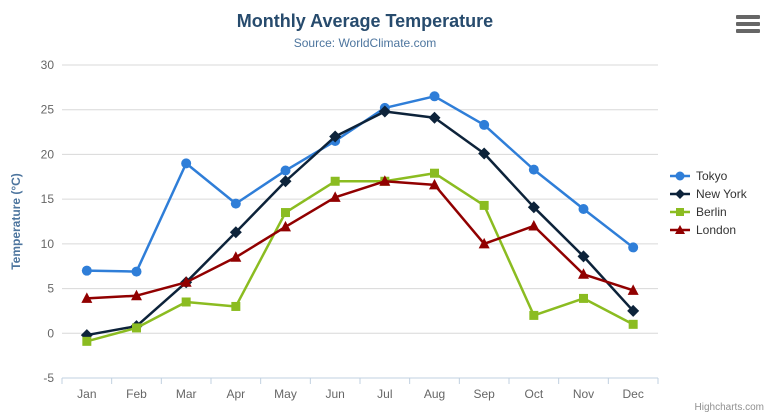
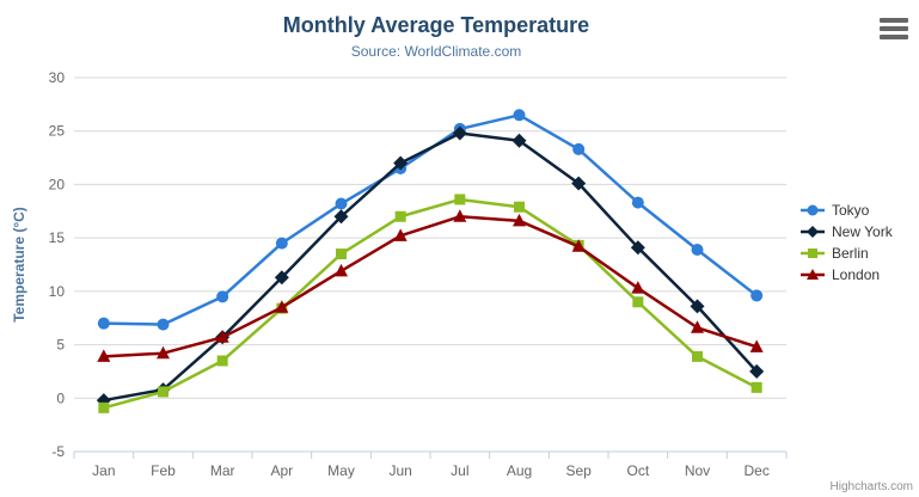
Tokyo/Mar: 19 -> 10
Berlin/Apr: 3 -> 8
Berlin/Jul: 17 -> 19
London/Sep: 10 -> 14
Berlin/Oct: 2 -> 9
London/Oct: 12 -> 10
